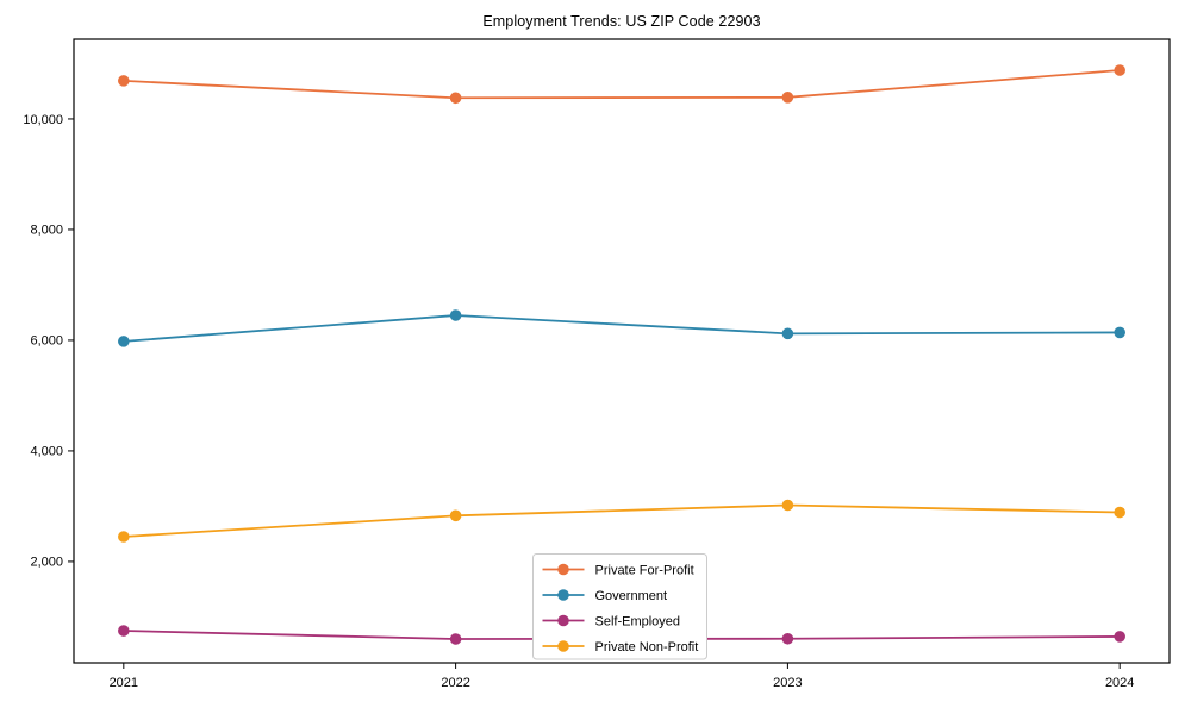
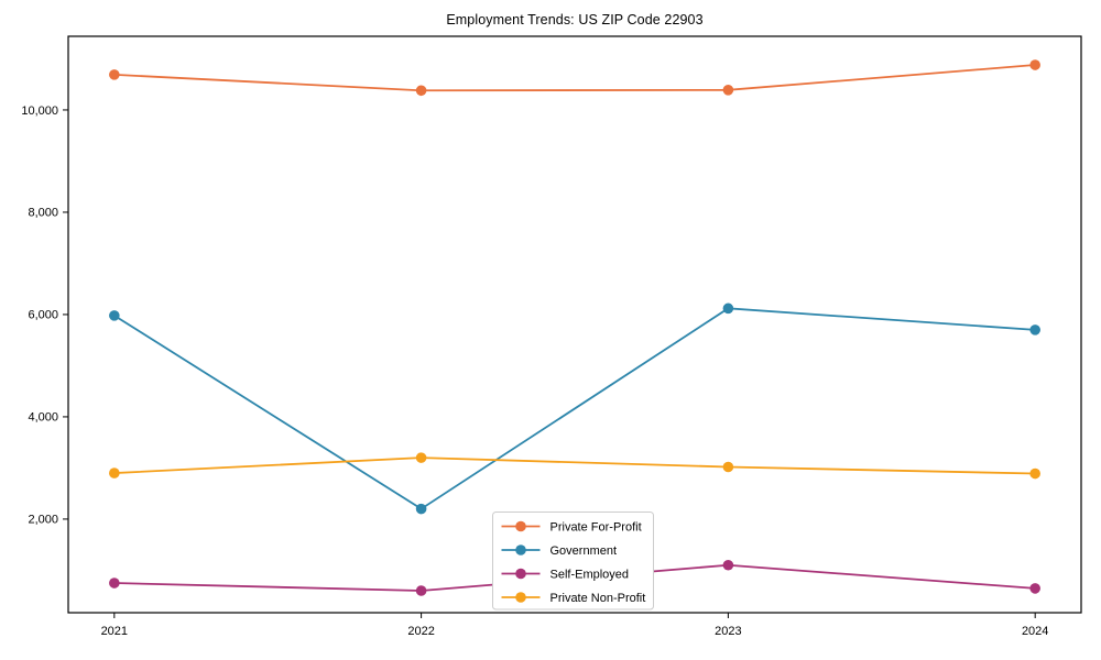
Private Non-Profit/2021: 2400 -> 2900
Government/2022: 6400 -> 2200
Private Non-Profit/2022: 2800 -> 3200
Self-Employed/2023: 600 -> 1100
Government/2024: 6100 -> 5700
